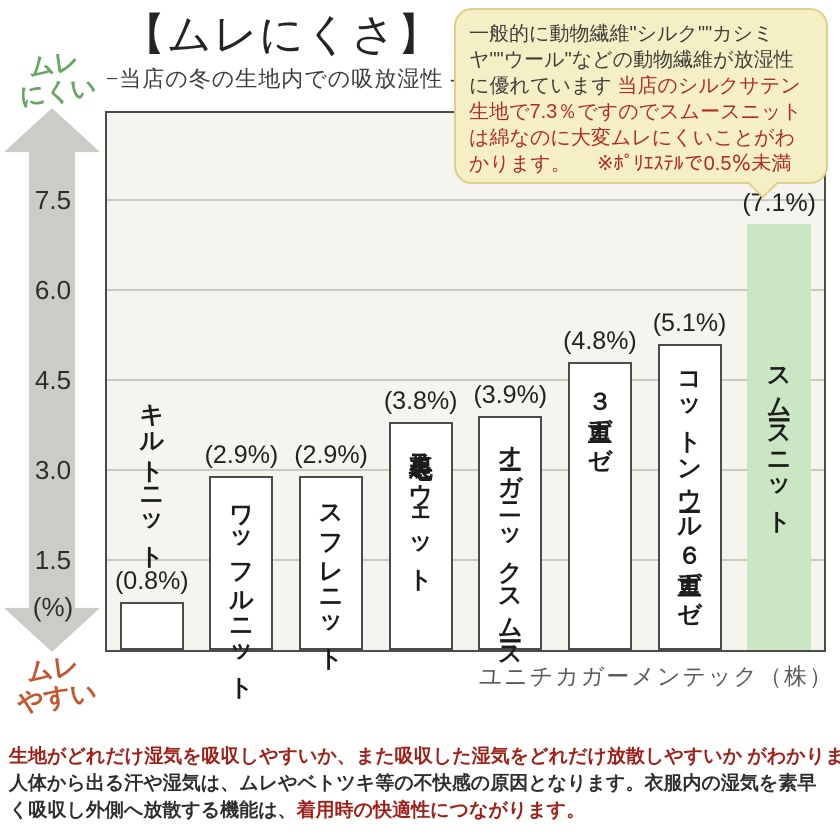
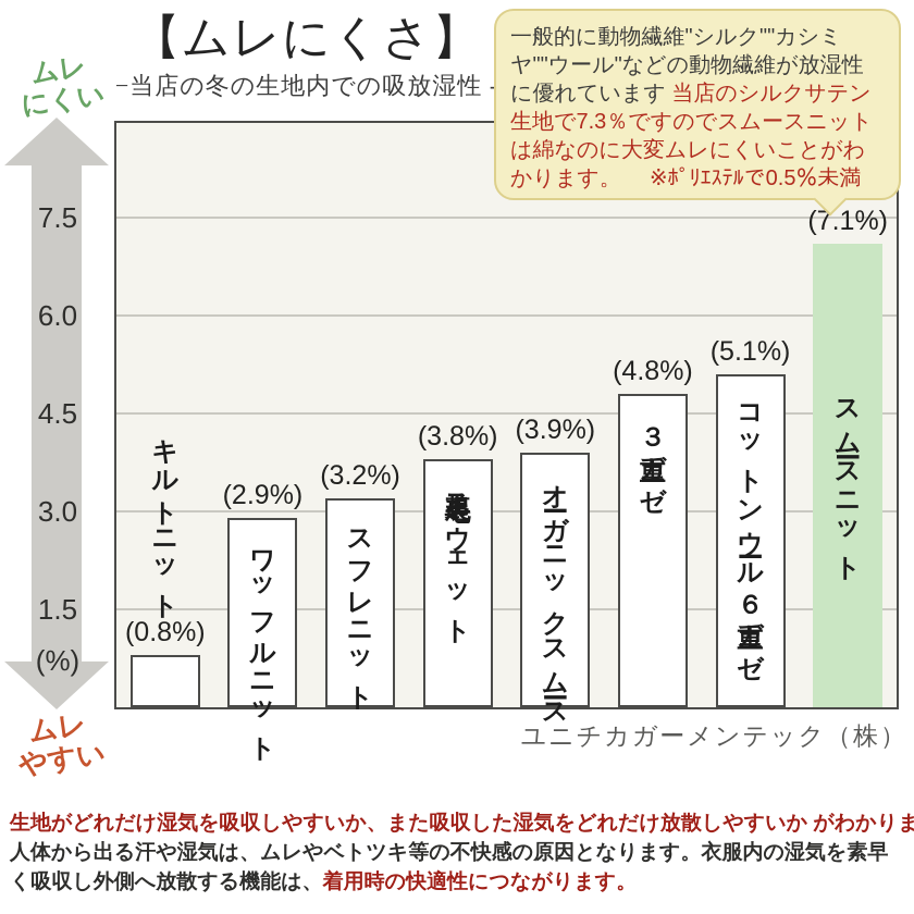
スフレニット: 2.9% -> 3.2%
